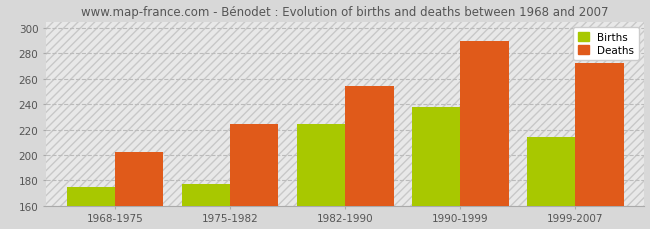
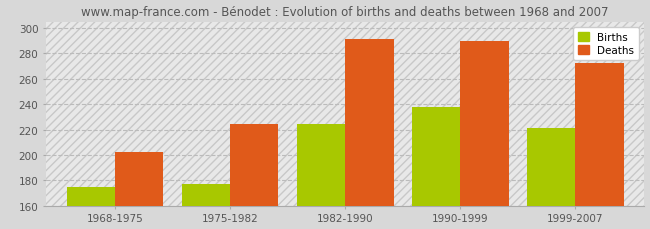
Deaths/1982-1990: 254 -> 291
Births/1999-2007: 214 -> 221
